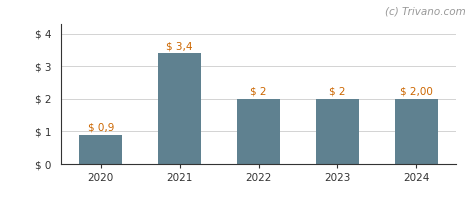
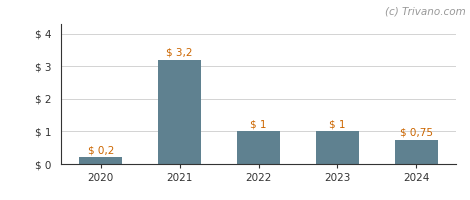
2020: 0,9 -> 0,2
2021: 3,4 -> 3,2
2022: 2 -> 1
2023: 2 -> 1
2024: 2,00 -> 0,75
